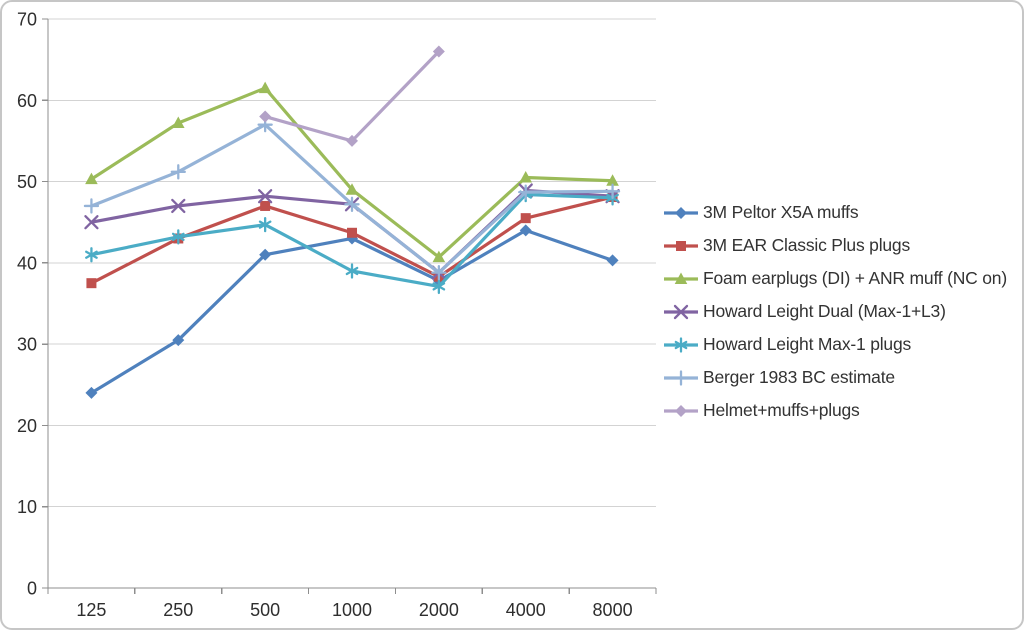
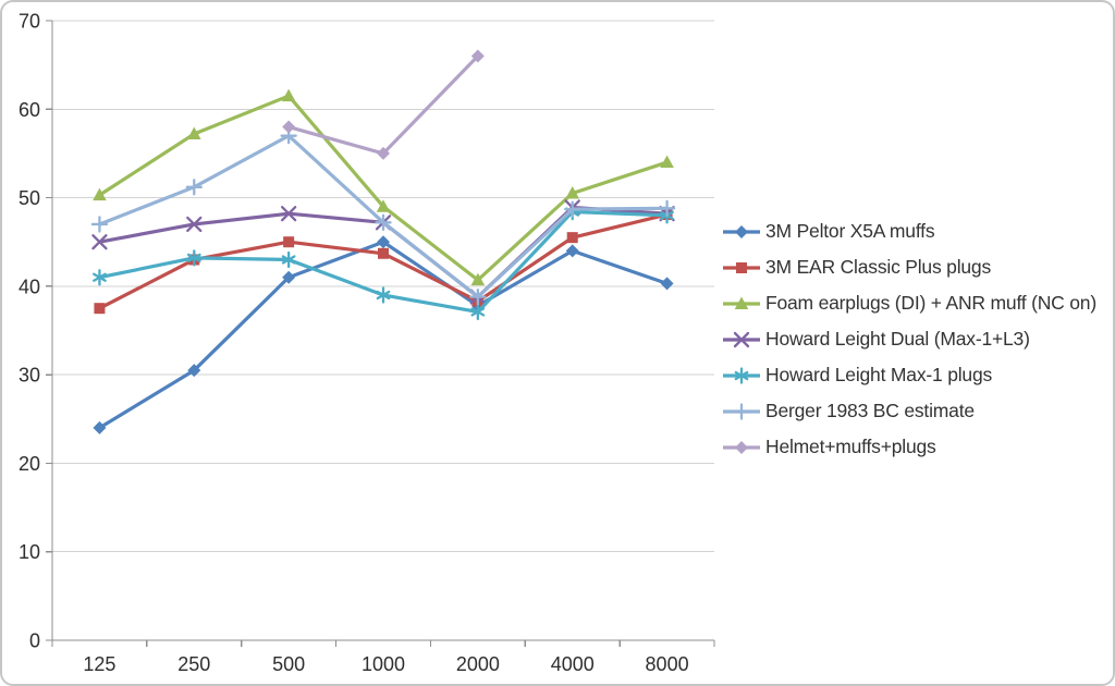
3M EAR Classic Plus plugs/500: 47 -> 45
Howard Leight Max-1 plugs/500: 45 -> 43
3M Peltor X5A muffs/1000: 43 -> 45
Foam earplugs (DI) + ANR muff (NC on)/8000: 50 -> 54
